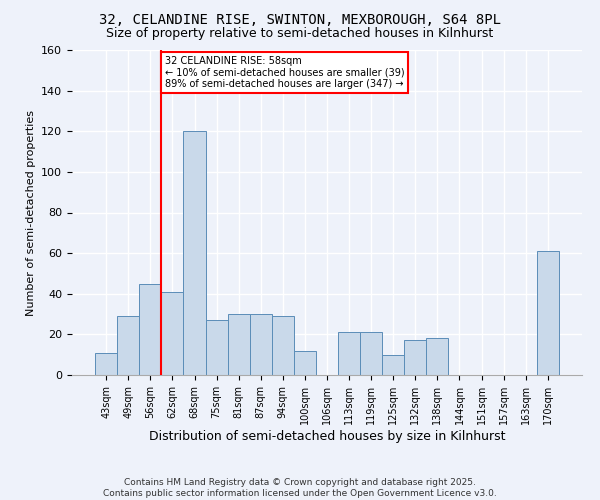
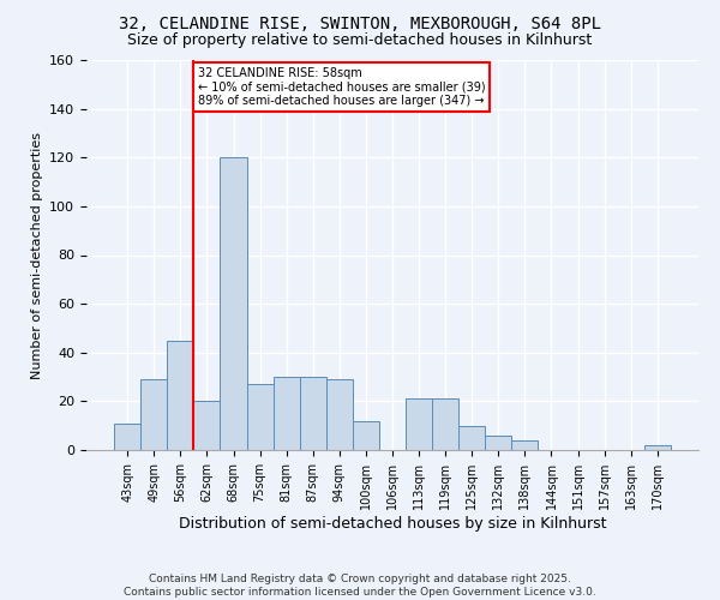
62sqm: 41 -> 20
132sqm: 17 -> 6
138sqm: 18 -> 4
170sqm: 61 -> 2
